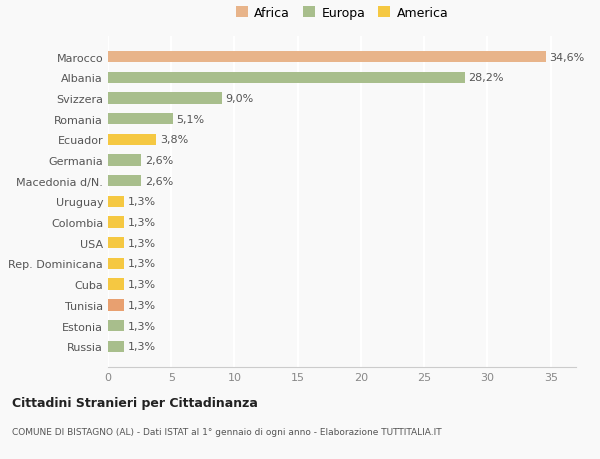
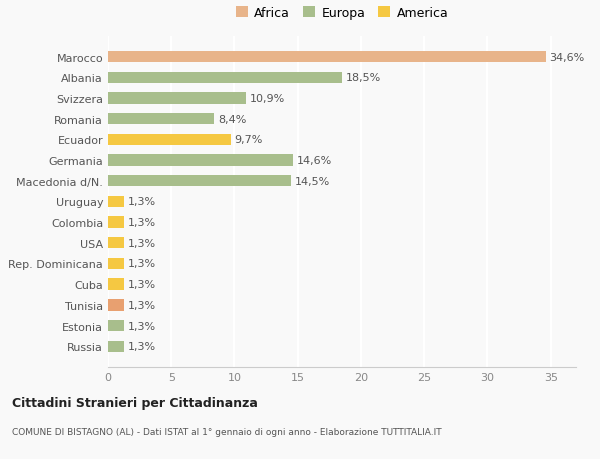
Albania: 28,2% -> 18,5%
Svizzera: 9,0% -> 10,9%
Romania: 5,1% -> 8,4%
Ecuador: 3,8% -> 9,7%
Germania: 2,6% -> 14,6%
Macedonia d/N.: 2,6% -> 14,5%
